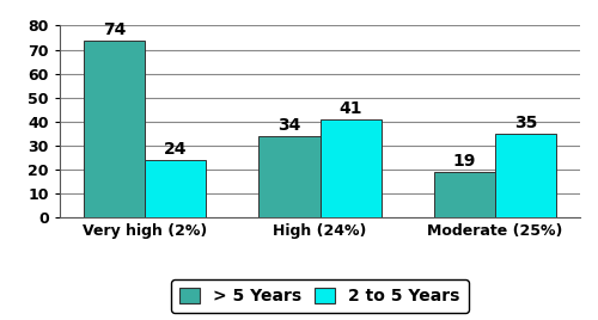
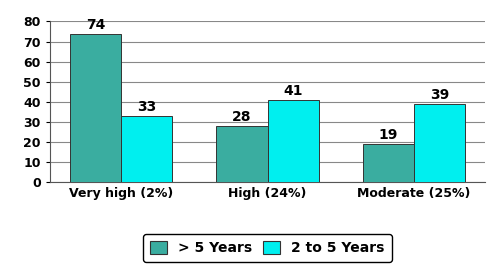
2 to 5 Years/Very high (2%): 24 -> 33
> 5 Years/High (24%): 34 -> 28
2 to 5 Years/Moderate (25%): 35 -> 39
